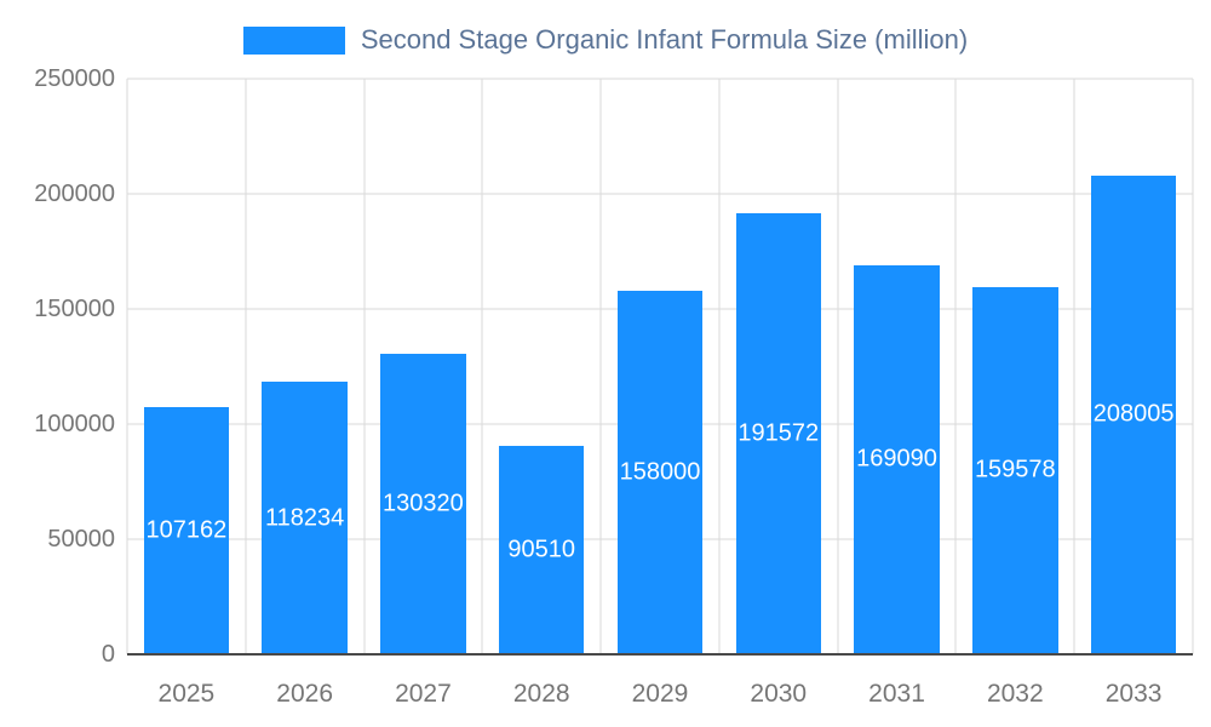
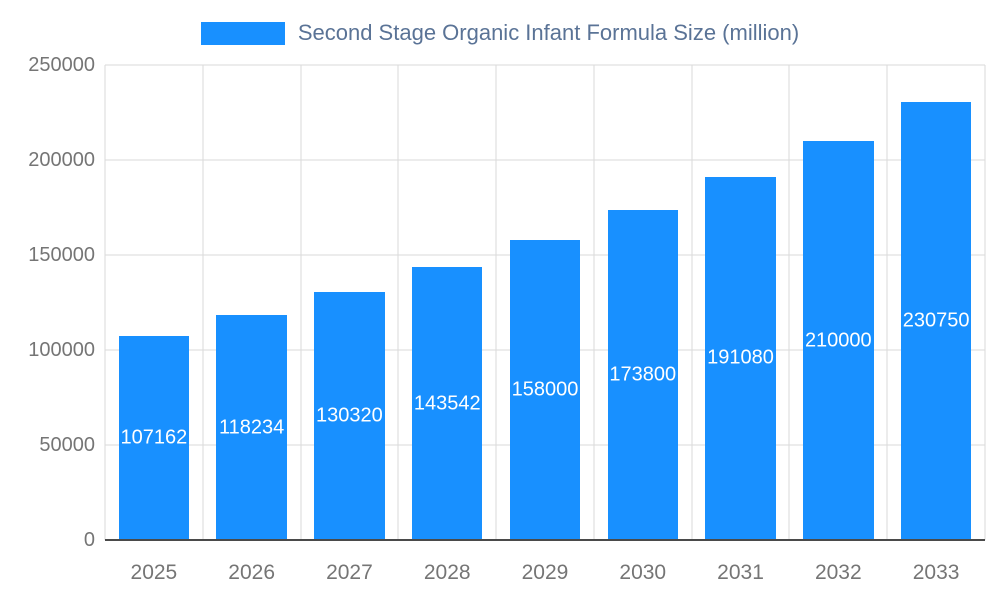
2028: 90510 -> 143542
2030: 191572 -> 173800
2031: 169090 -> 191080
2032: 159578 -> 210000
2033: 208005 -> 230750
